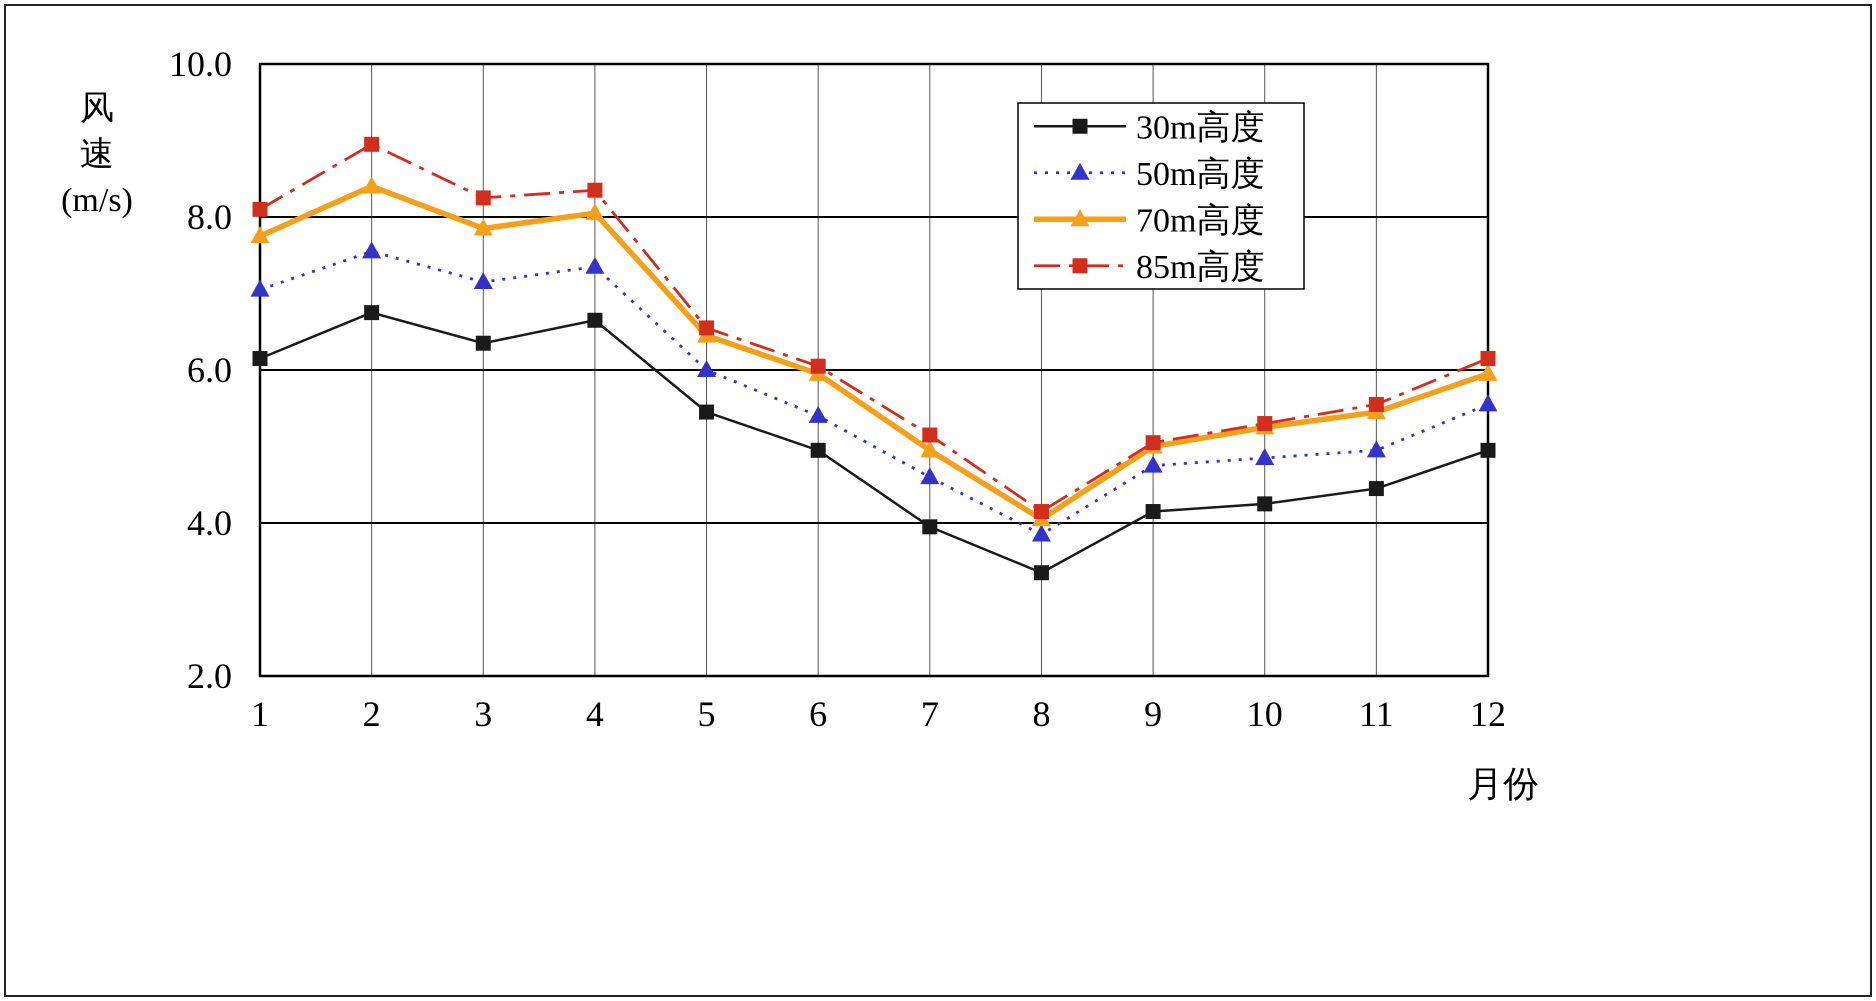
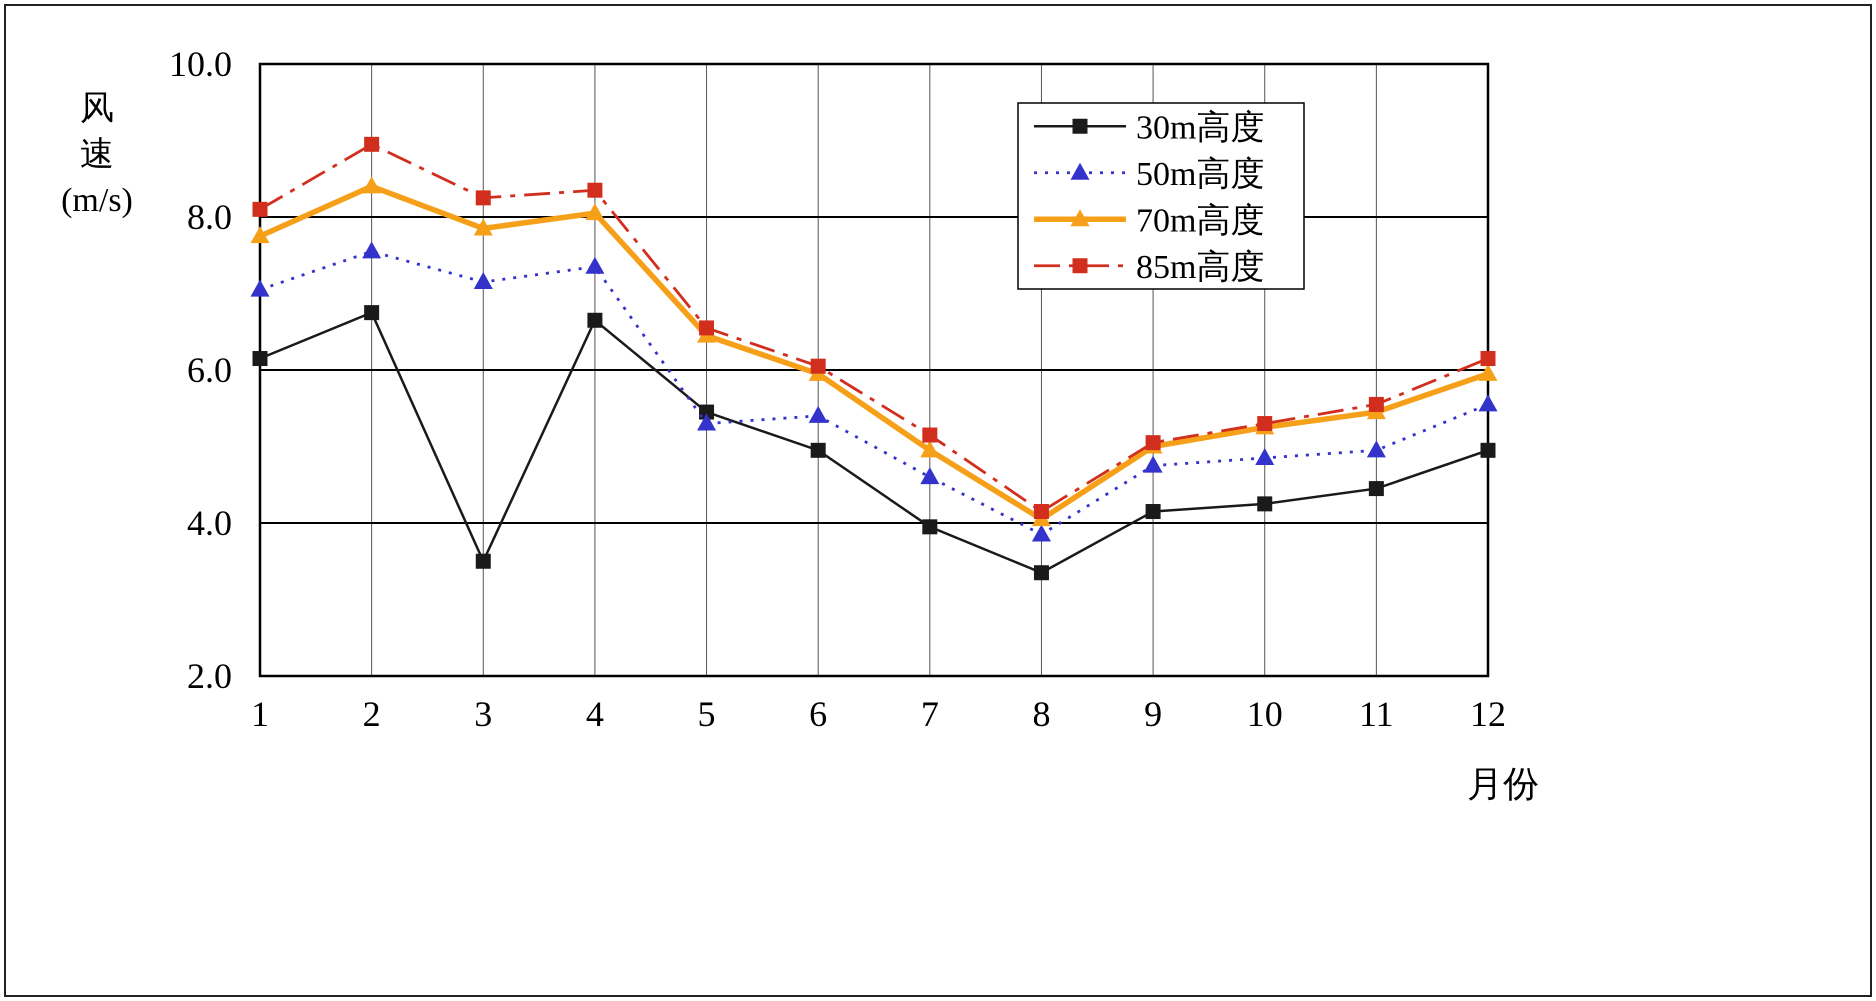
30m高度/3: 6.3 -> 3.5
50m高度/5: 6.0 -> 5.3
